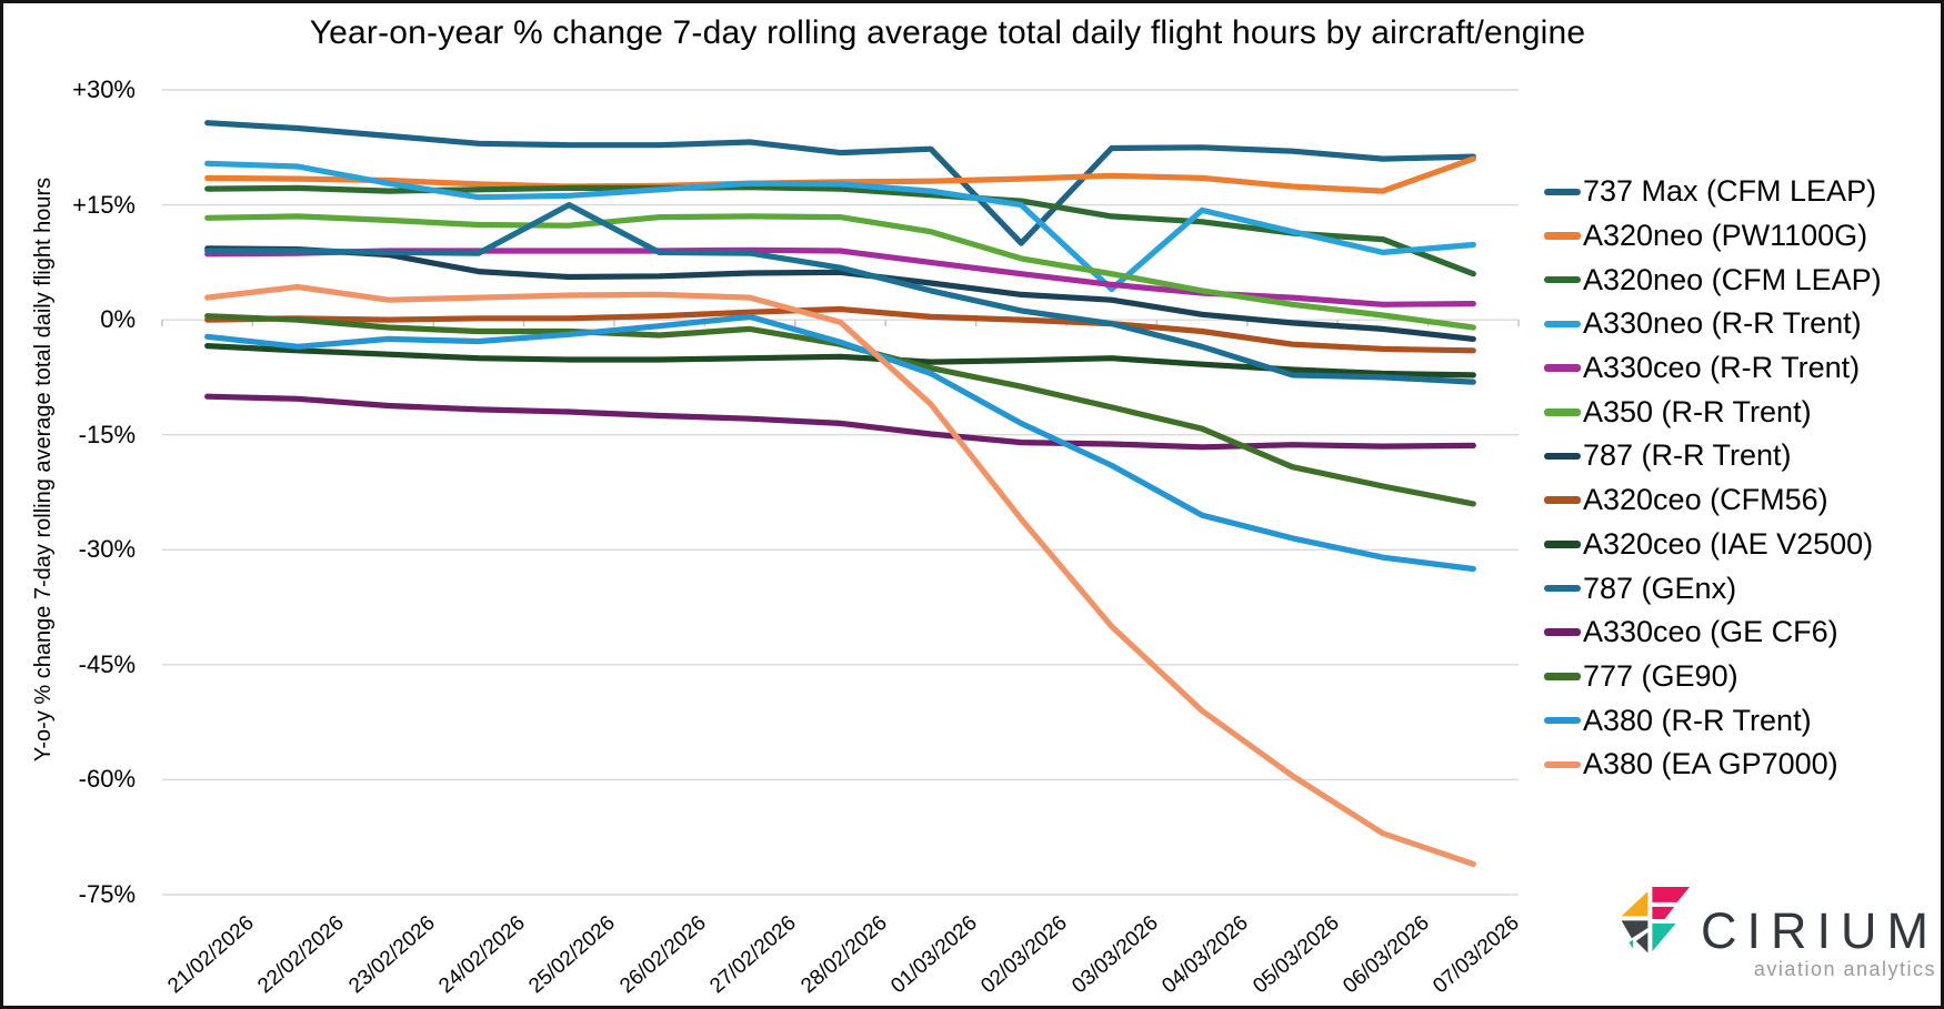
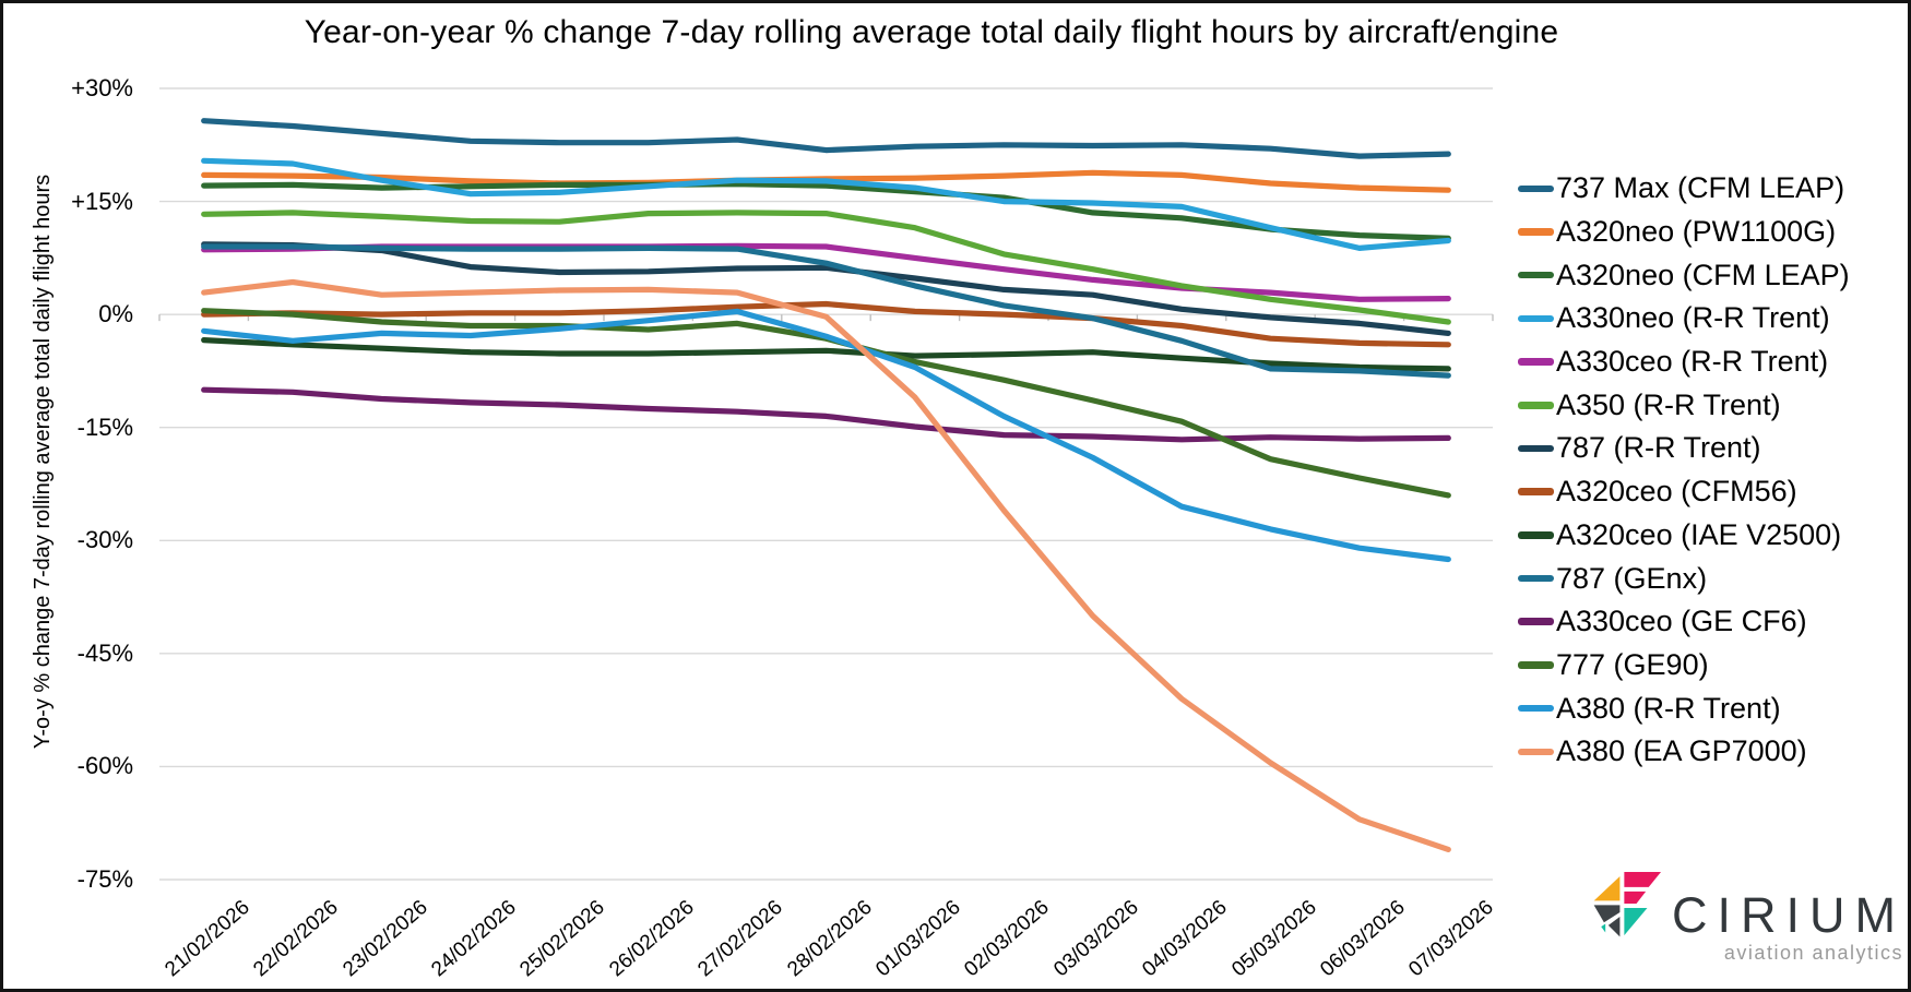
787 (GEnx)/25/02/2026: 15% -> 9%
737 Max (CFM LEAP)/02/03/2026: 10% -> 22%
A330neo (R-R Trent)/03/03/2026: 4% -> 15%
A320neo (PW1100G)/07/03/2026: 21% -> 16%
A320neo (CFM LEAP)/07/03/2026: 6% -> 10%
